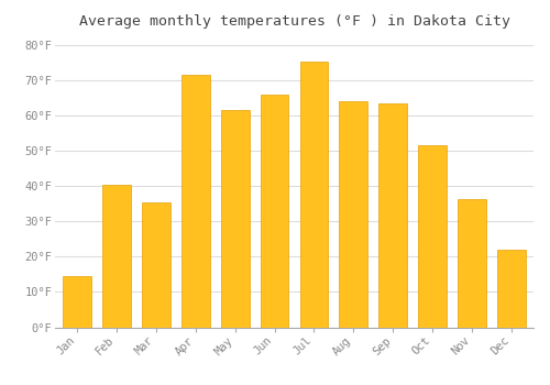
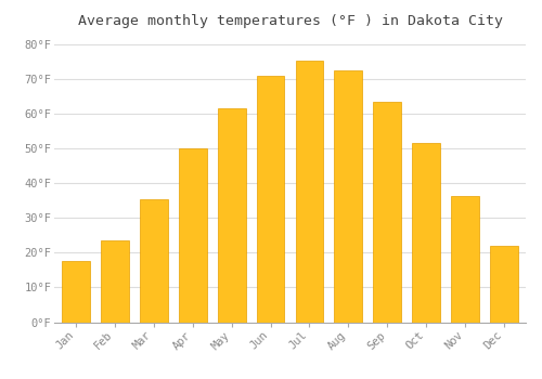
Jan: 14.5°F -> 17.5°F
Feb: 40.5°F -> 23.5°F
Apr: 71.5°F -> 50.0°F
Jun: 66.0°F -> 71.0°F
Aug: 64.0°F -> 72.5°F
